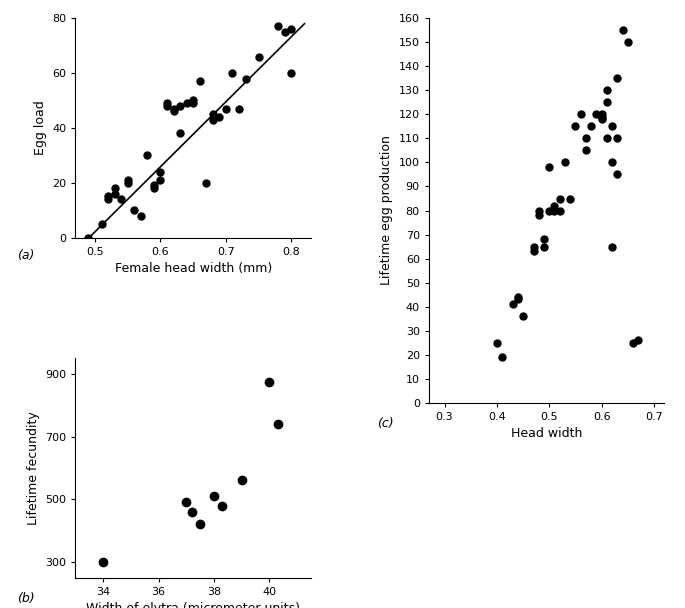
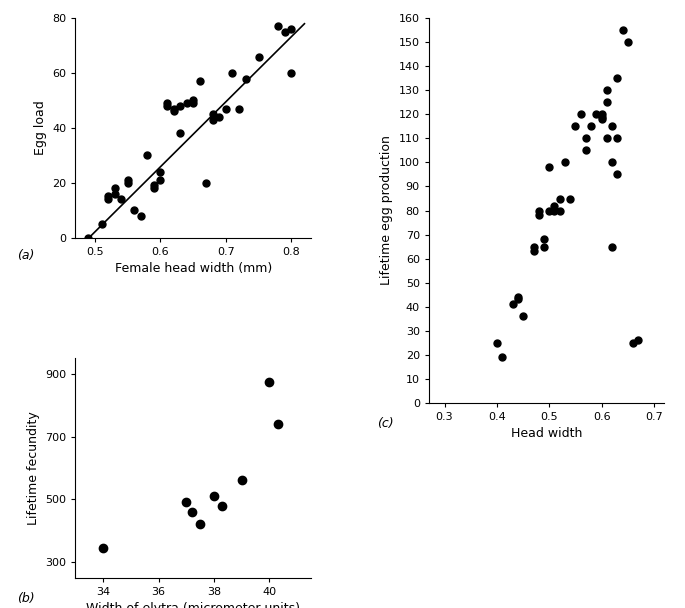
34: 300 -> 345
